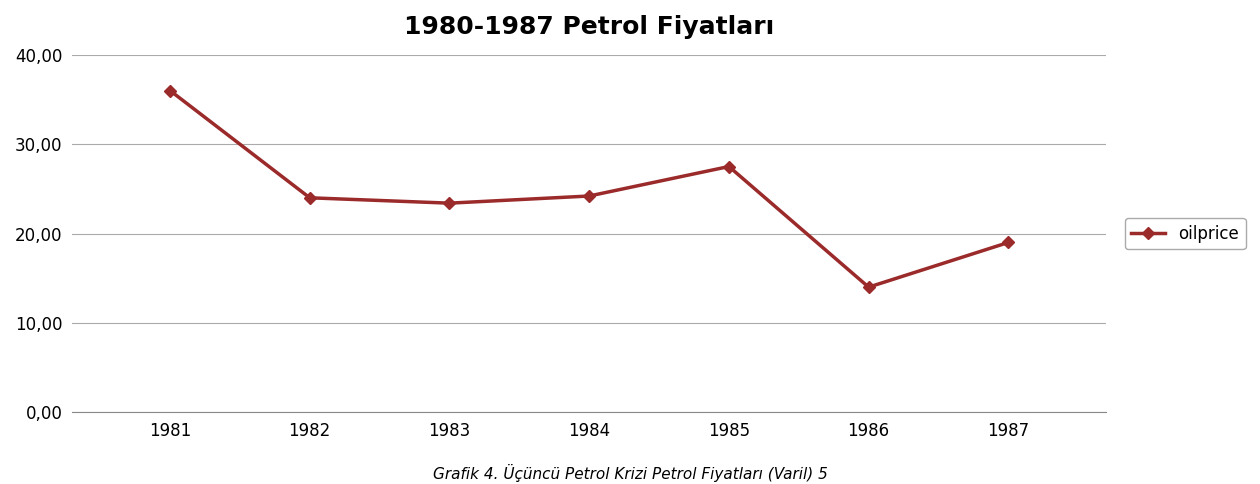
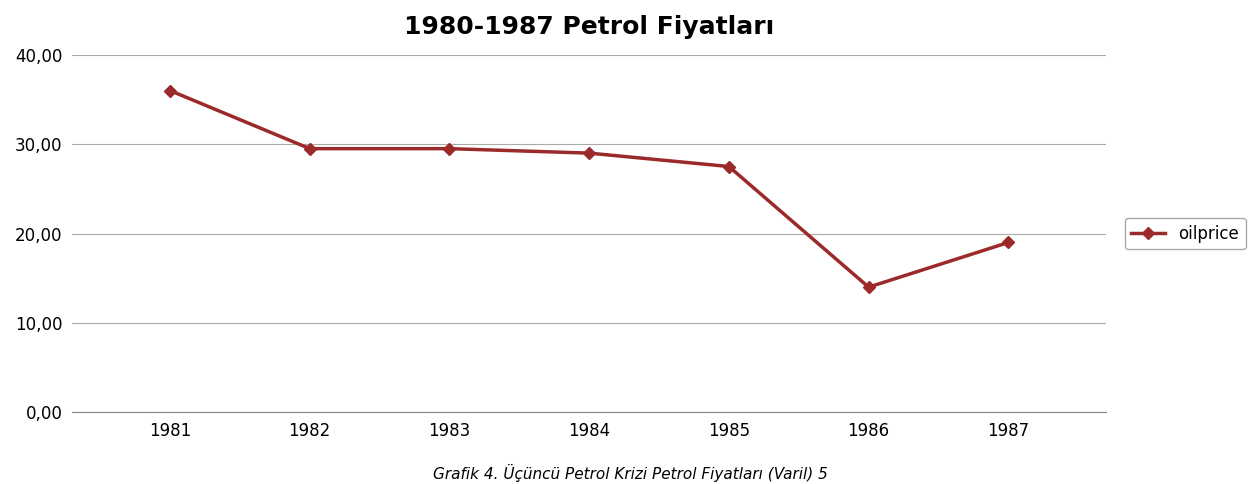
1982: 24,0 -> 29,5
1983: 23,4 -> 29,5
1984: 24,2 -> 29,0
